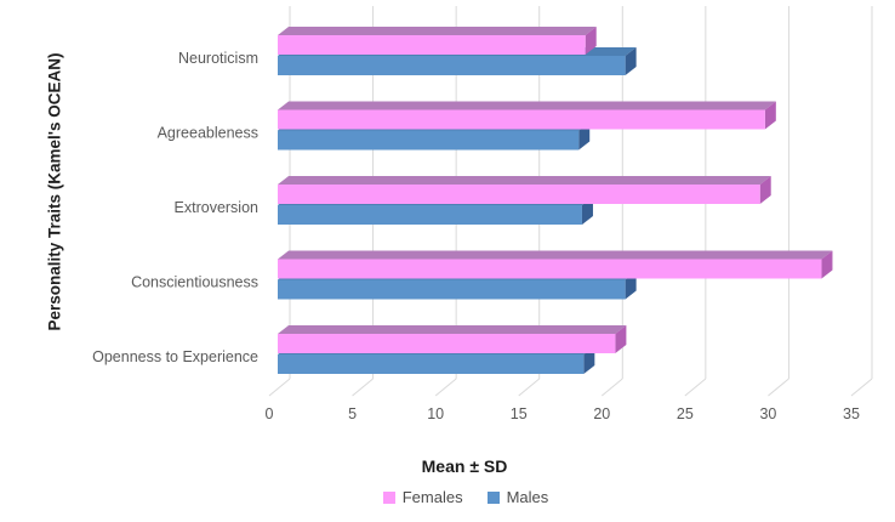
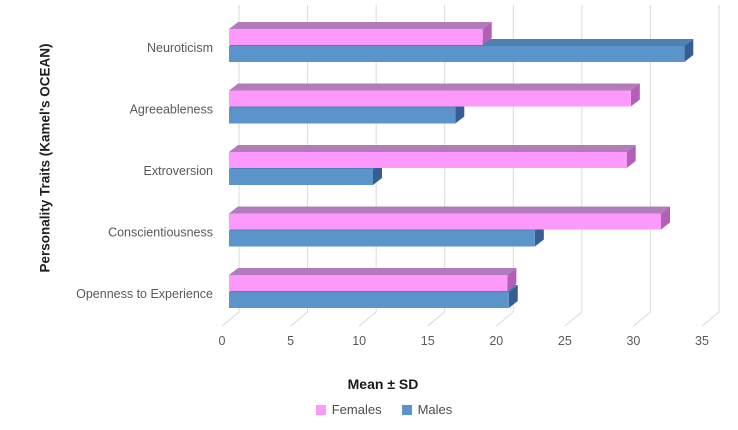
Males/Neuroticism: 20.9 -> 33.2
Males/Agreeableness: 18.1 -> 16.5
Males/Extroversion: 18.3 -> 10.5
Females/Conscientiousness: 32.7 -> 31.5
Males/Conscientiousness: 20.9 -> 22.3
Males/Openness to Experience: 18.4 -> 20.4
